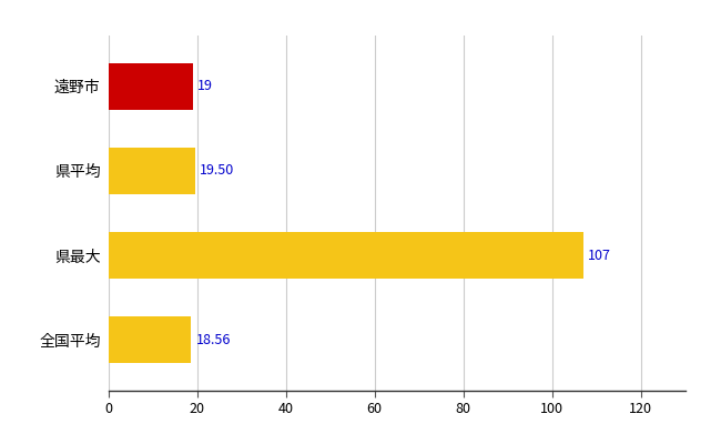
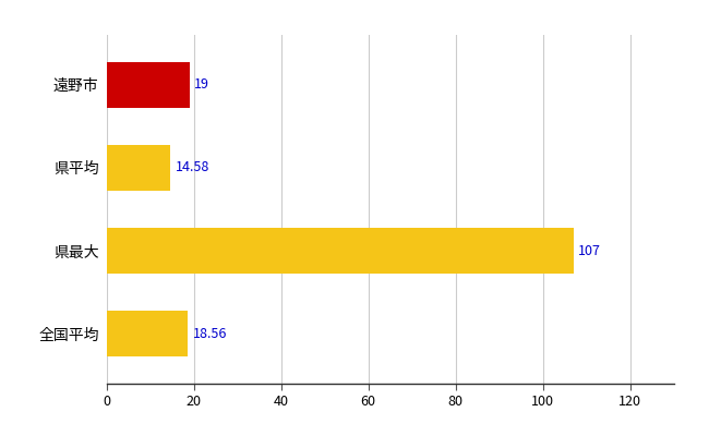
県平均: 19.50 -> 14.58
